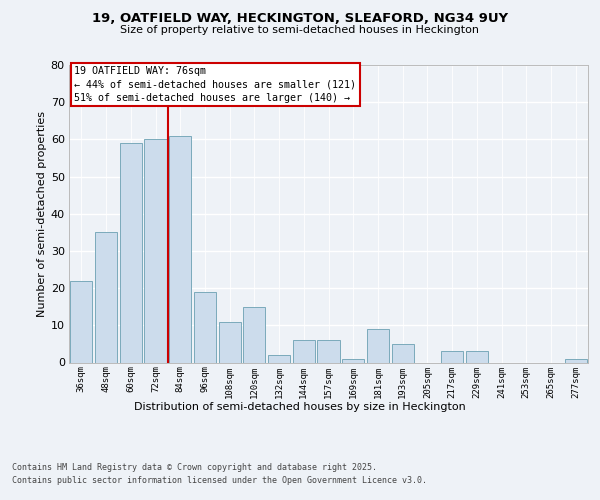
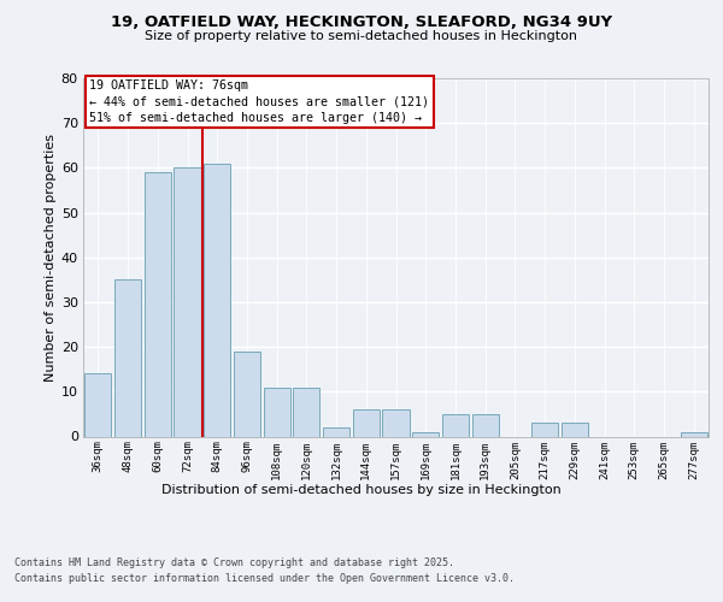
36sqm: 22 -> 14
120sqm: 15 -> 11
181sqm: 9 -> 5
